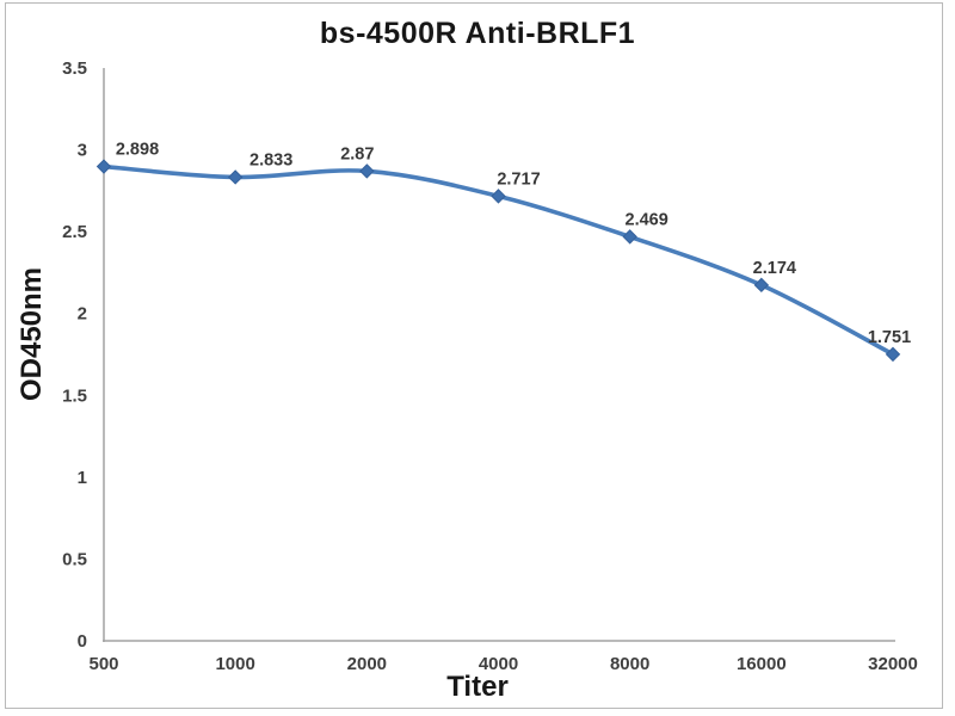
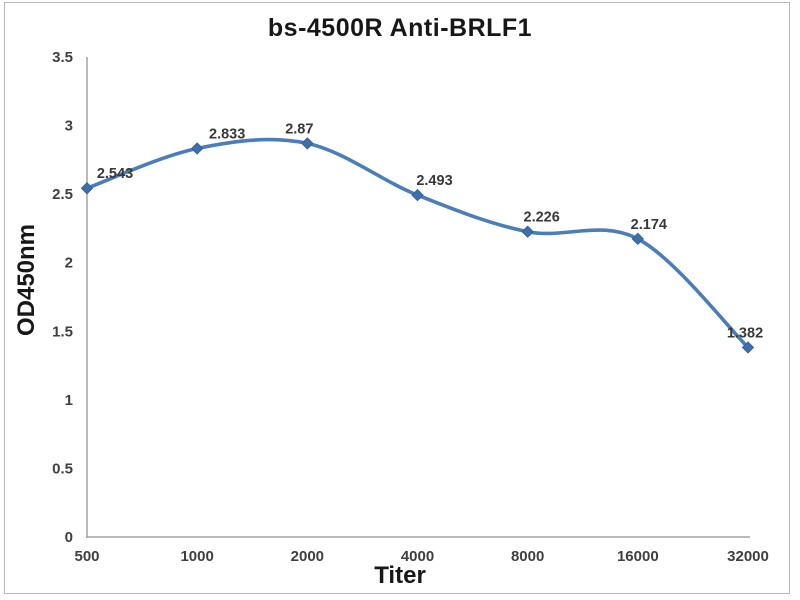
500: 2.898 -> 2.543
4000: 2.717 -> 2.493
8000: 2.469 -> 2.226
32000: 1.751 -> 1.382
